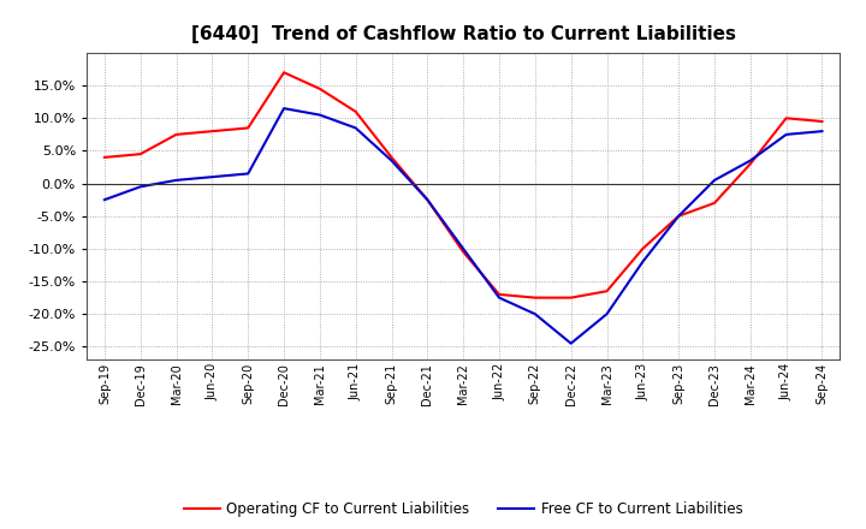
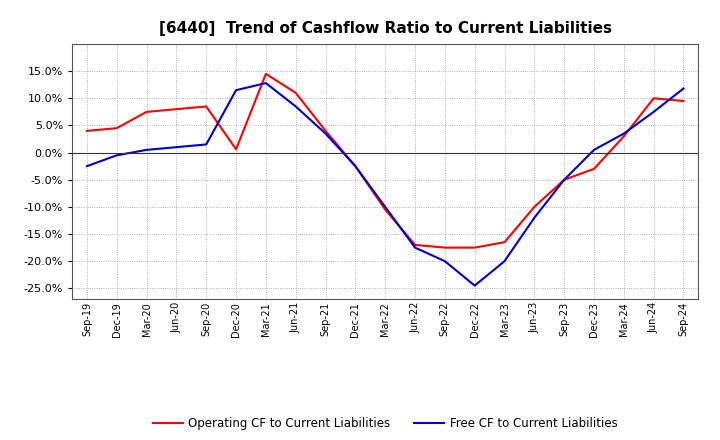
Operating CF to Current Liabilities/Dec-20: 17.0% -> 0.6%
Free CF to Current Liabilities/Mar-21: 10.5% -> 12.8%
Free CF to Current Liabilities/Sep-24: 8.0% -> 11.8%
